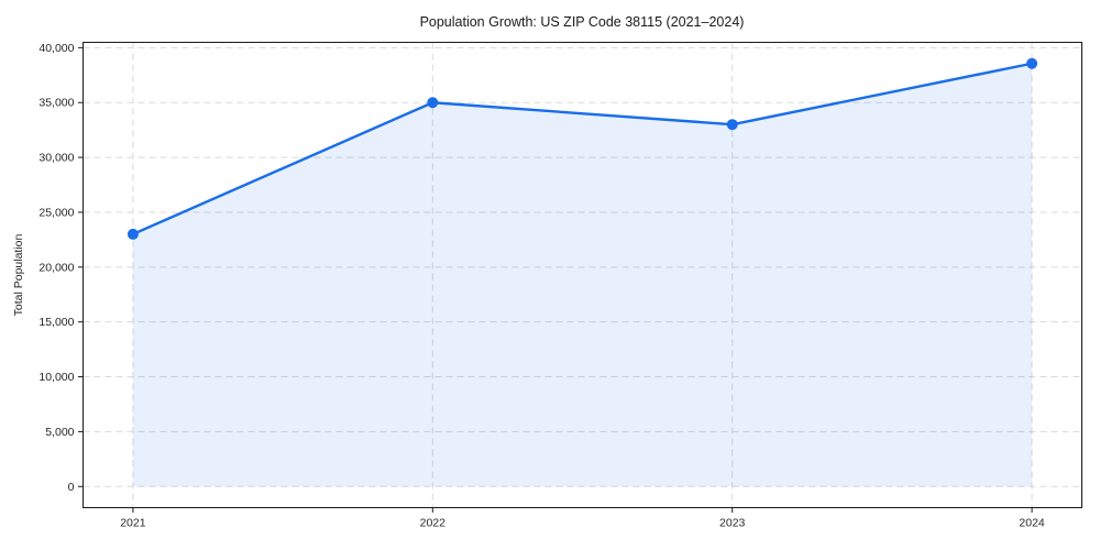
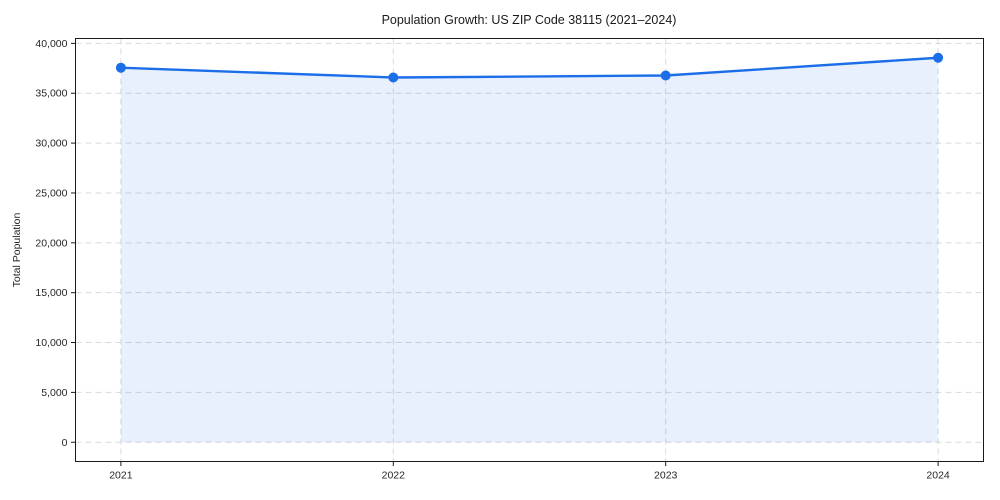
2021: 23000 -> 38000
2022: 35000 -> 37000
2023: 33000 -> 37000
